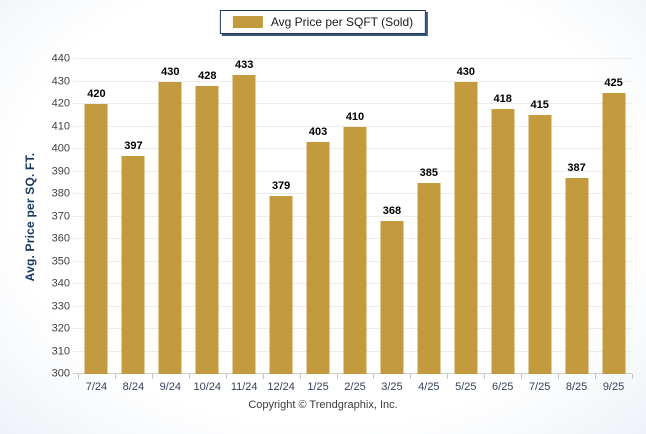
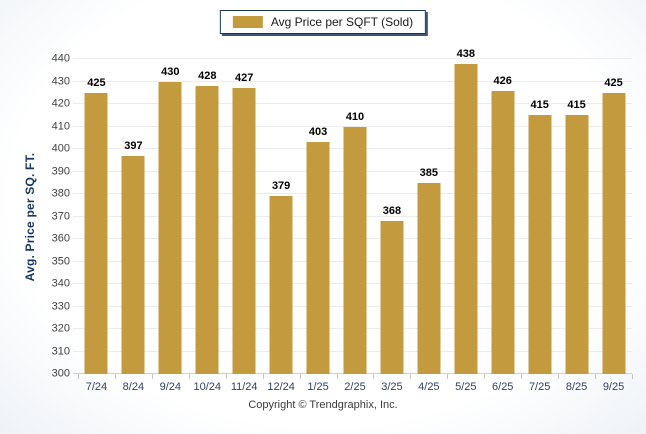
7/24: 420 -> 425
11/24: 433 -> 427
5/25: 430 -> 438
6/25: 418 -> 426
8/25: 387 -> 415
